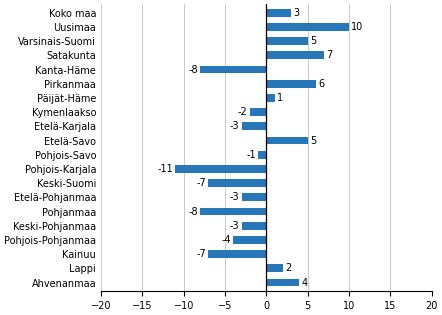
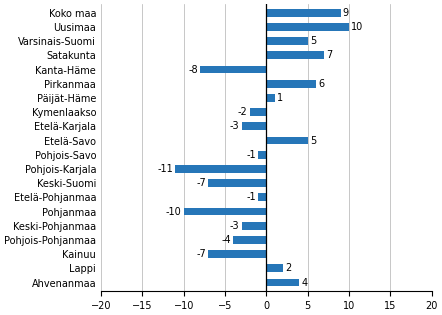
Koko maa: 3 -> 9
Etelä-Pohjanmaa: -3 -> -1
Pohjanmaa: -8 -> -10
